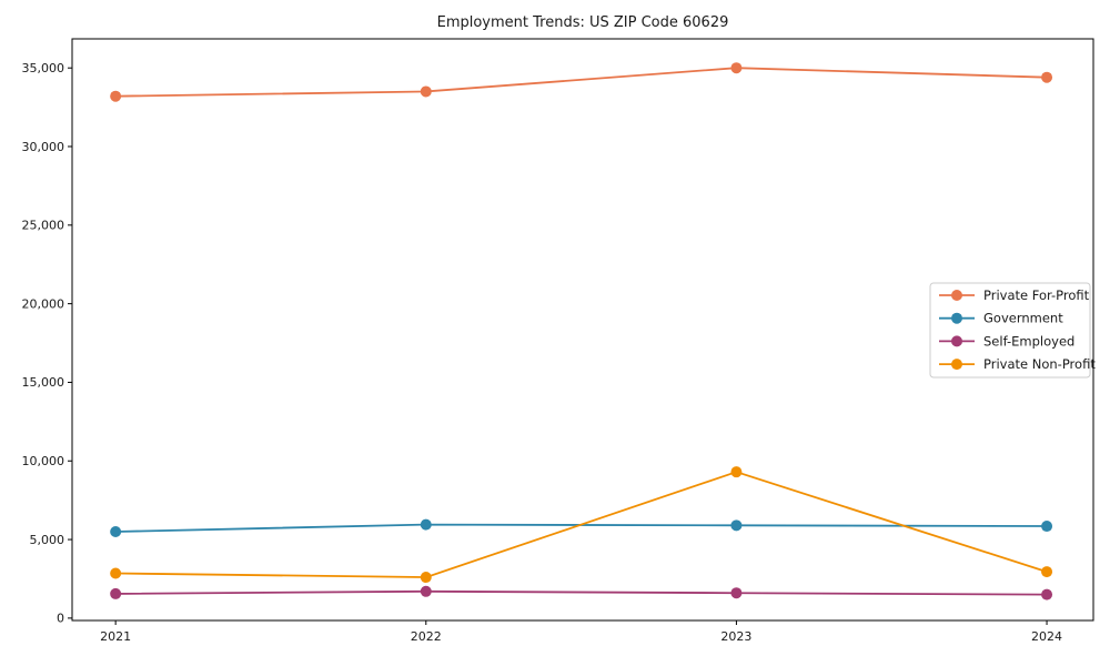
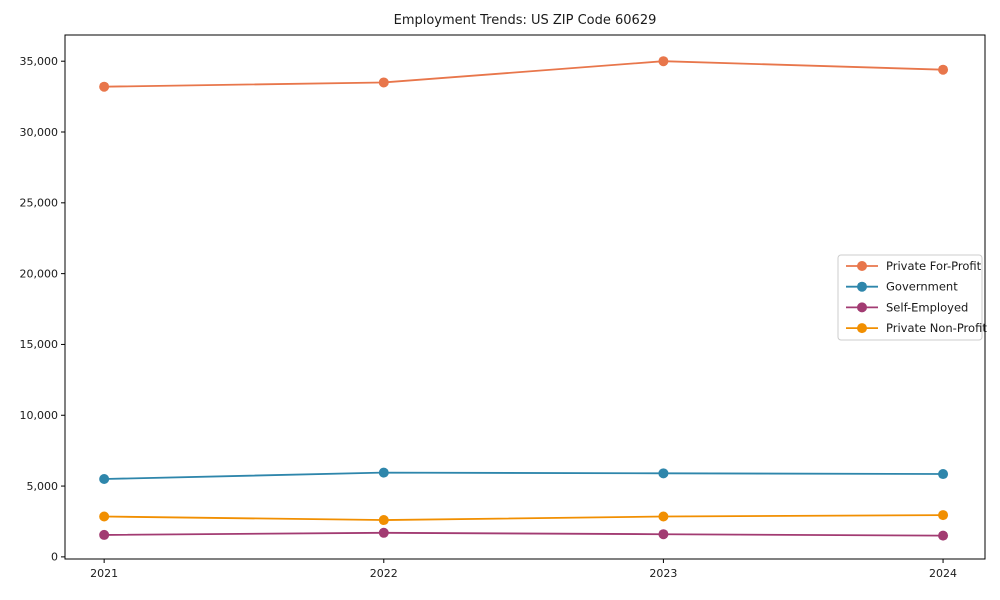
Private Non-Profit/2023: 9300 -> 2800
